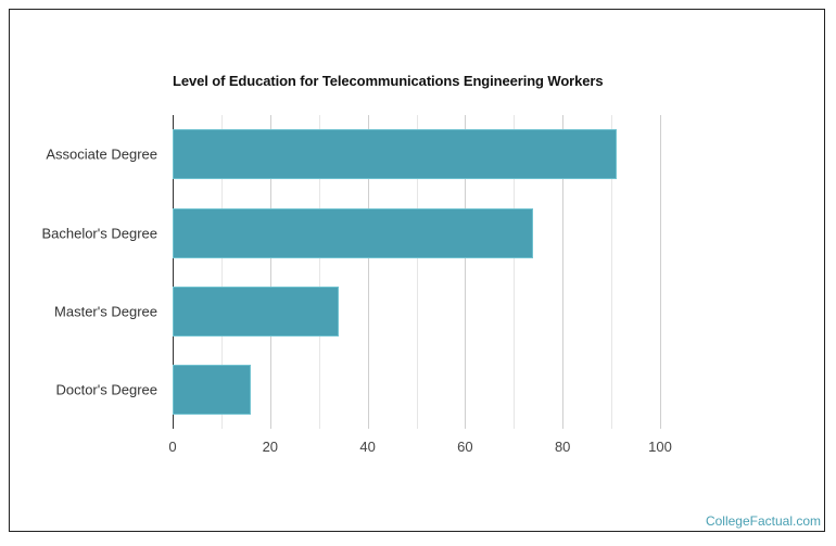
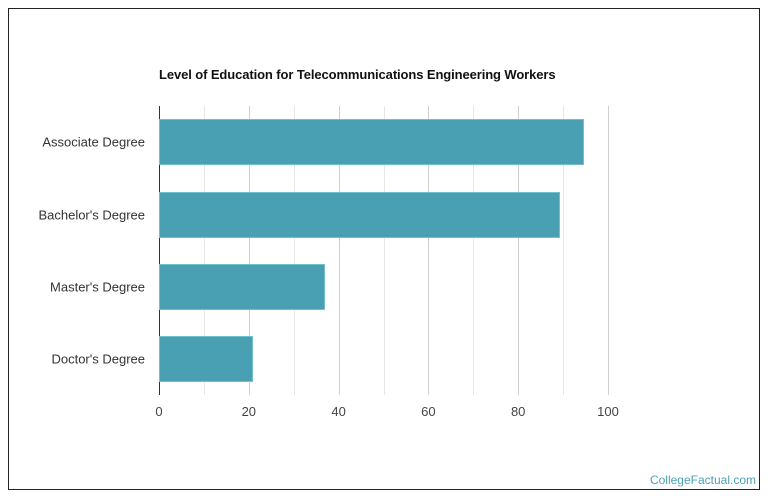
Associate Degree: 91 -> 95
Bachelor's Degree: 74 -> 89
Master's Degree: 34 -> 37
Doctor's Degree: 16 -> 21
